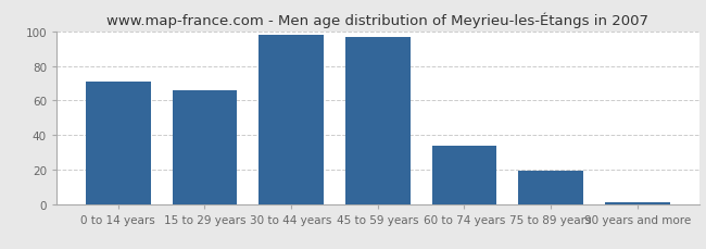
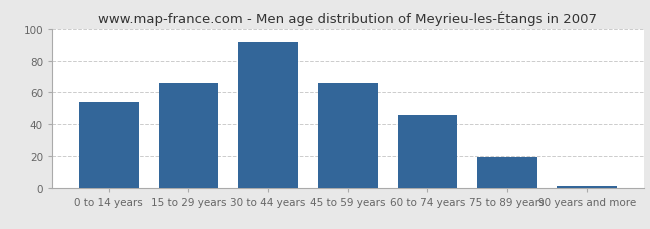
0 to 14 years: 71 -> 54
30 to 44 years: 98 -> 92
45 to 59 years: 97 -> 66
60 to 74 years: 34 -> 46
